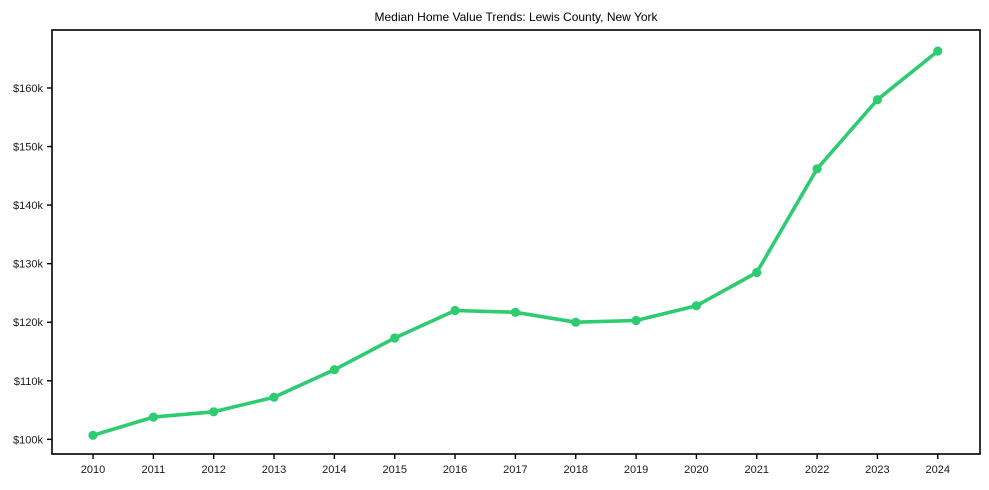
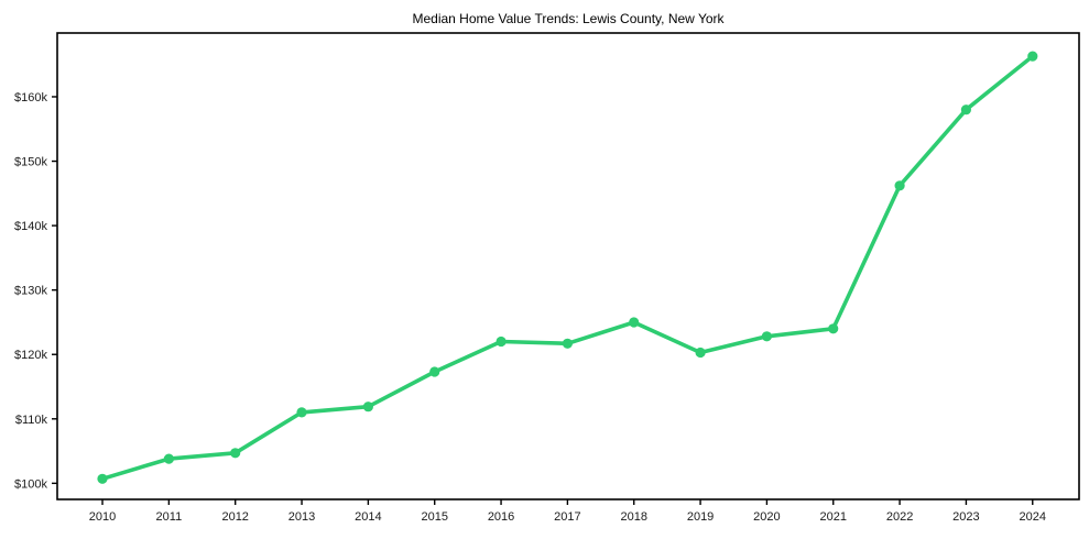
2013: $107k -> $111k
2018: $120k -> $125k
2021: $128k -> $124k
